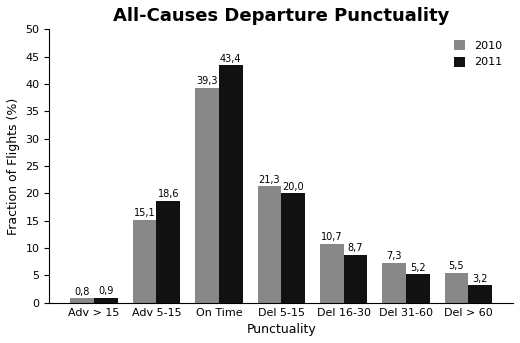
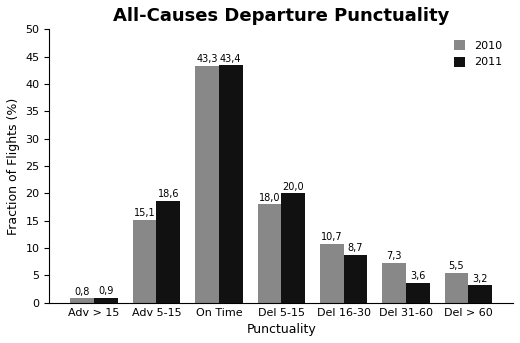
2010/On Time: 39,3 -> 43,3
2010/Del 5-15: 21,3 -> 18,0
2011/Del 31-60: 5,2 -> 3,6
